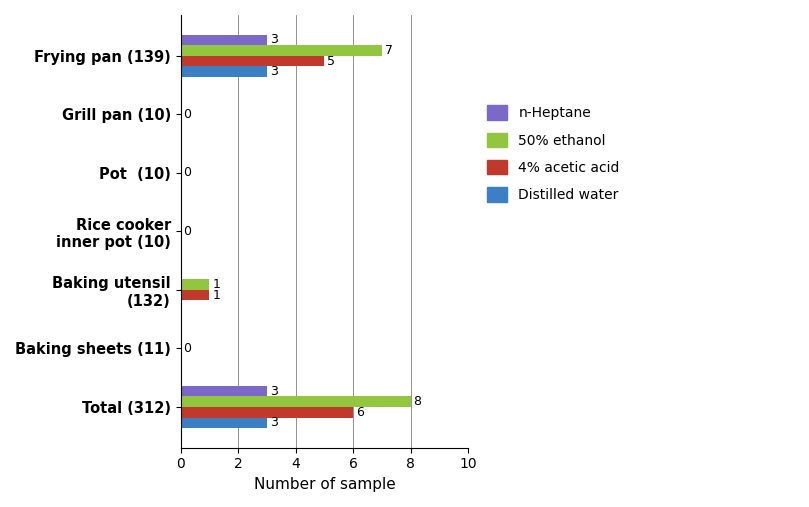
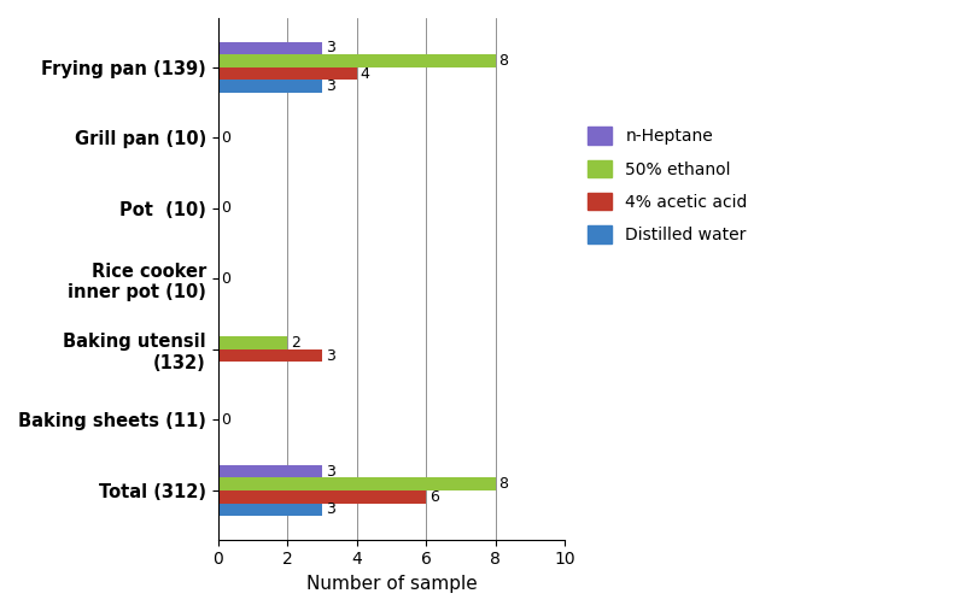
50% ethanol/Frying pan (139): 7 -> 8
4% acetic acid/Frying pan (139): 5 -> 4
50% ethanol/Baking utensil (132): 1 -> 2
4% acetic acid/Baking utensil (132): 1 -> 3
